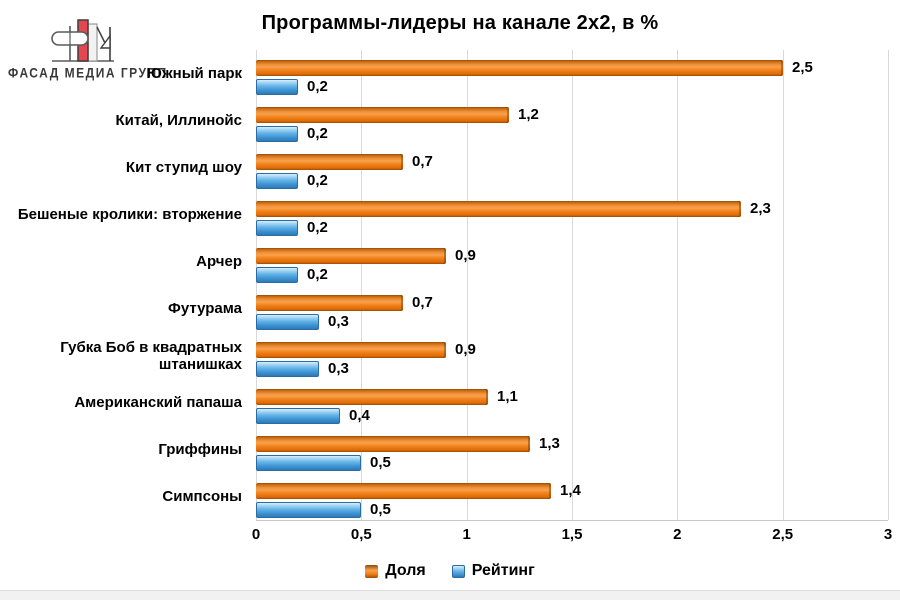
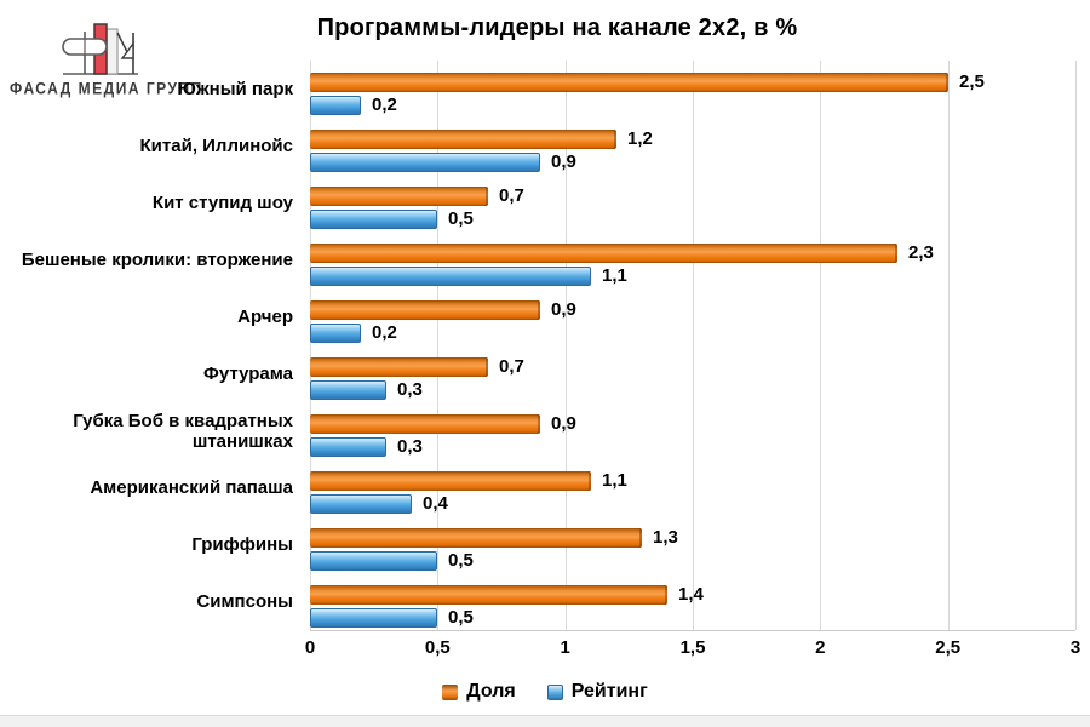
Рейтинг/Китай, Иллинойс: 0,2 -> 0,9
Рейтинг/Кит ступид шоу: 0,2 -> 0,5
Рейтинг/Бешеные кролики: вторжение: 0,2 -> 1,1
